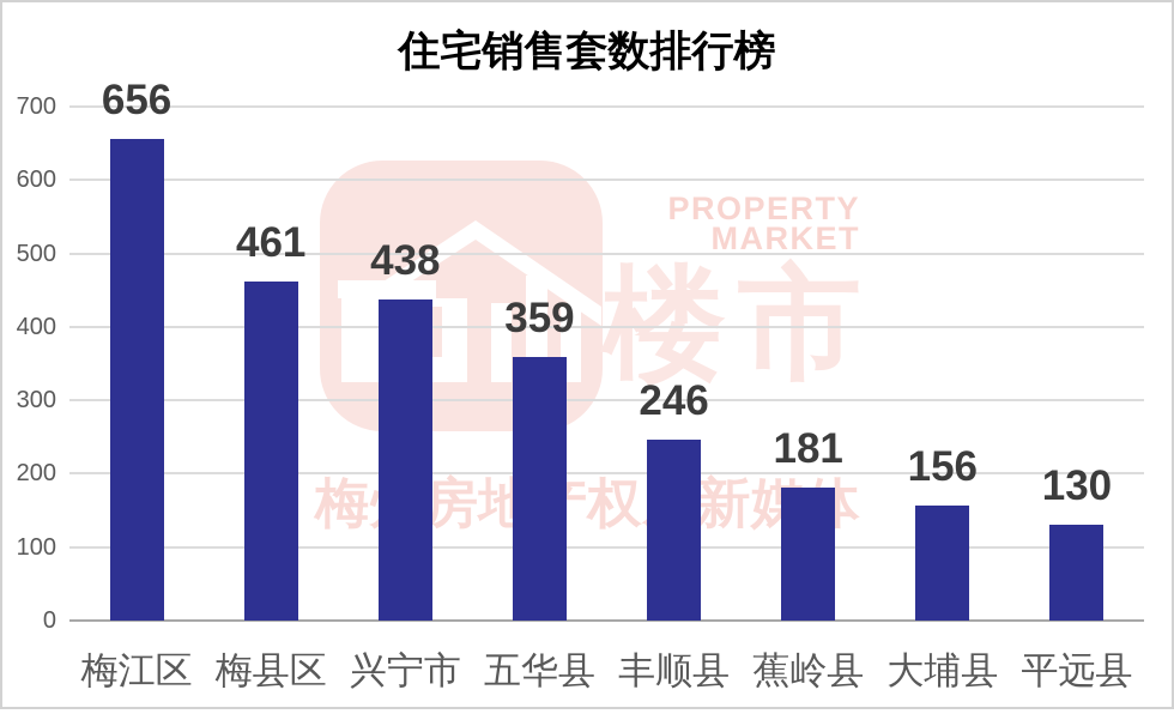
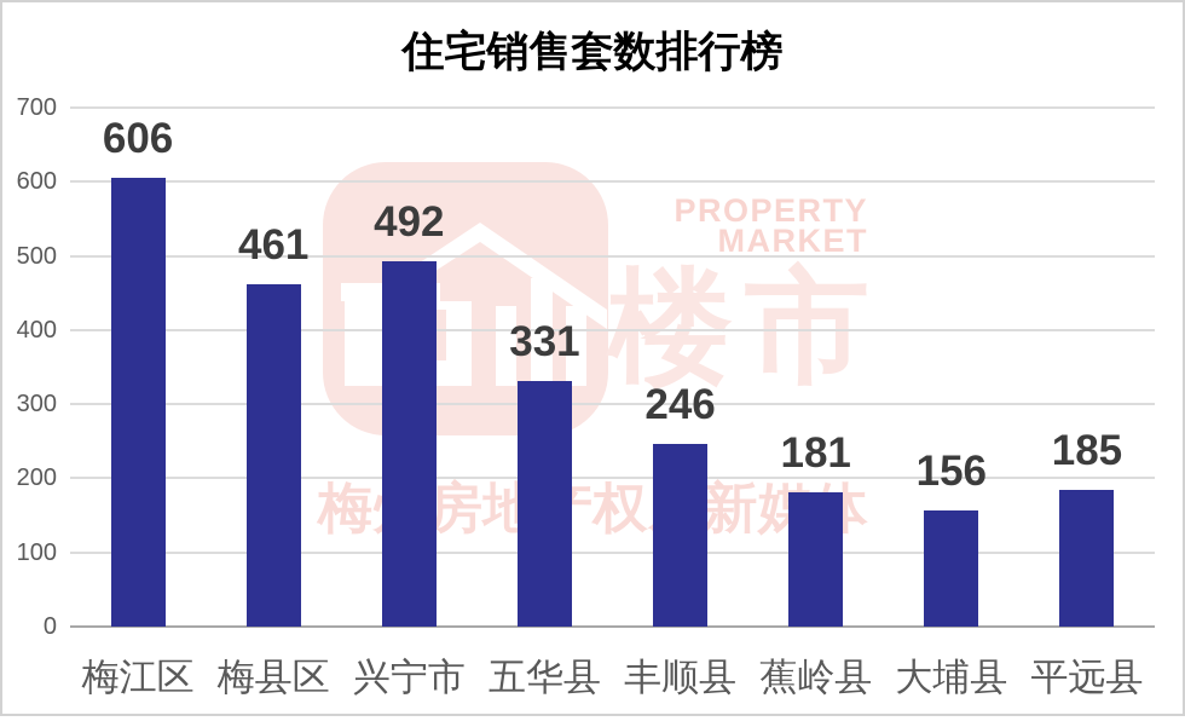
梅江区: 656 -> 606
兴宁市: 438 -> 492
五华县: 359 -> 331
平远县: 130 -> 185
